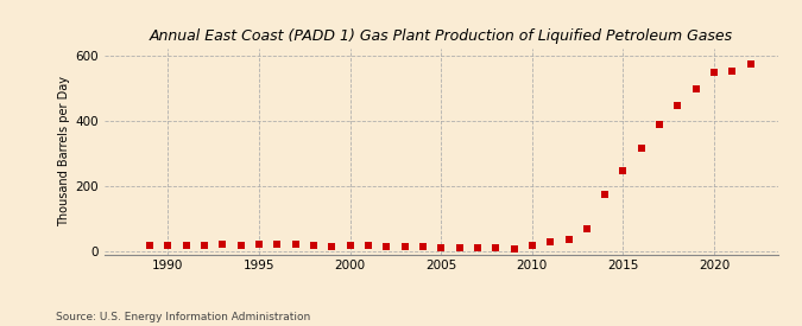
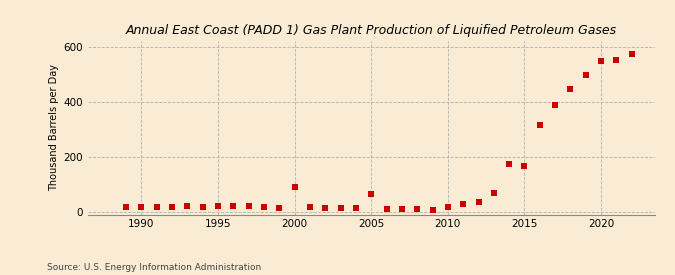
2000: 18 -> 90
2005: 11 -> 65
2015: 245 -> 165
